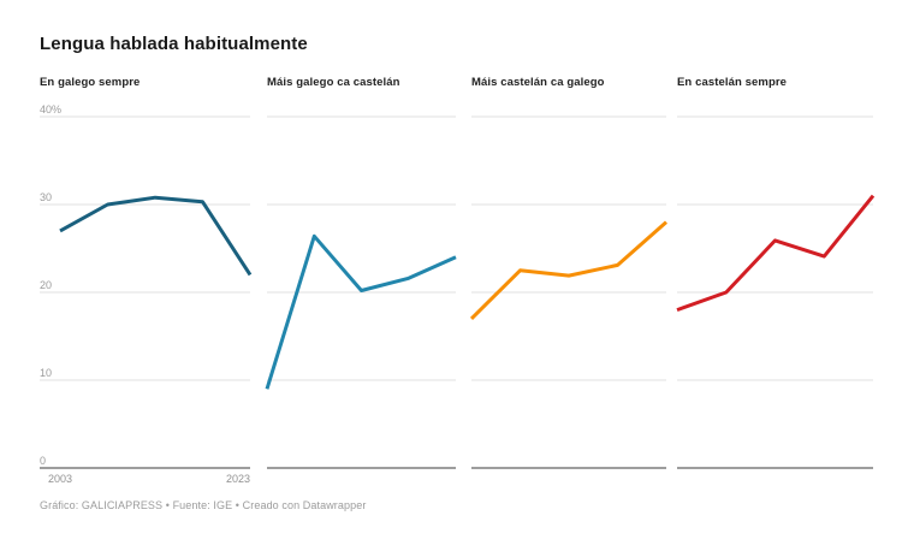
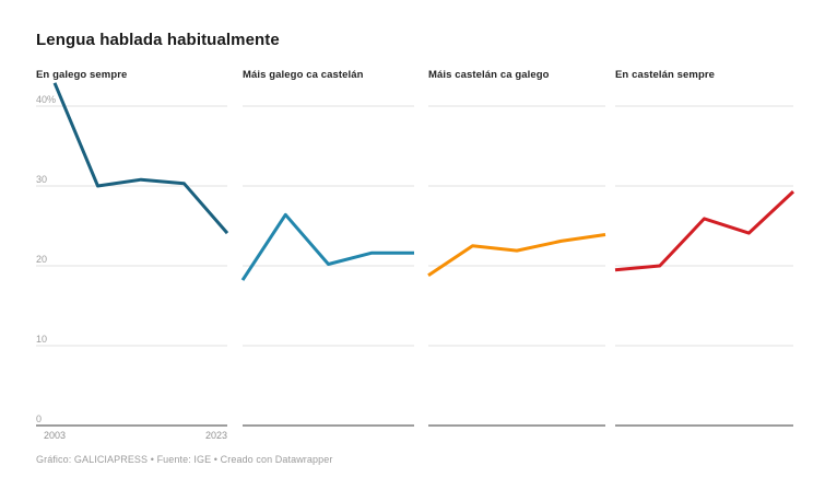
En galego sempre/2003: 27% -> 43%
Máis galego ca castelán/2003: 9% -> 18%
Máis castelán ca galego/2003: 17% -> 19%
En castelán sempre/2003: 18% -> 20%
En galego sempre/2023: 22% -> 24%
Máis galego ca castelán/2023: 24% -> 22%
Máis castelán ca galego/2023: 28% -> 24%
En castelán sempre/2023: 31% -> 29%
